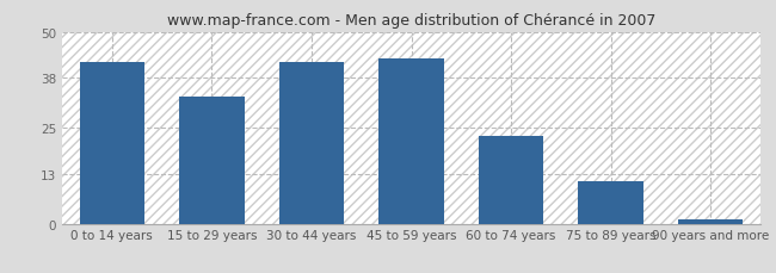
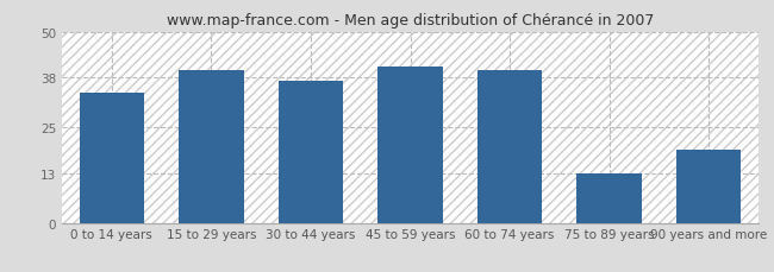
0 to 14 years: 42 -> 34
15 to 29 years: 33 -> 40
30 to 44 years: 42 -> 37
45 to 59 years: 43 -> 41
60 to 74 years: 23 -> 40
75 to 89 years: 11 -> 13
90 years and more: 1 -> 19
